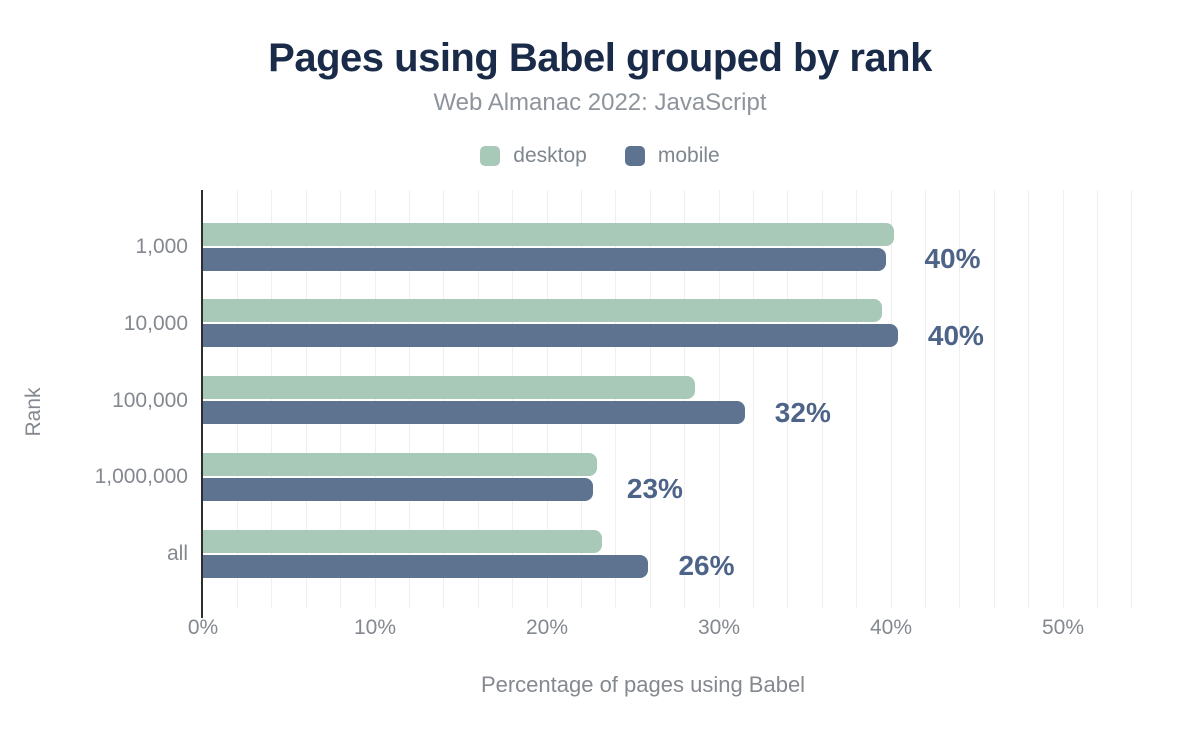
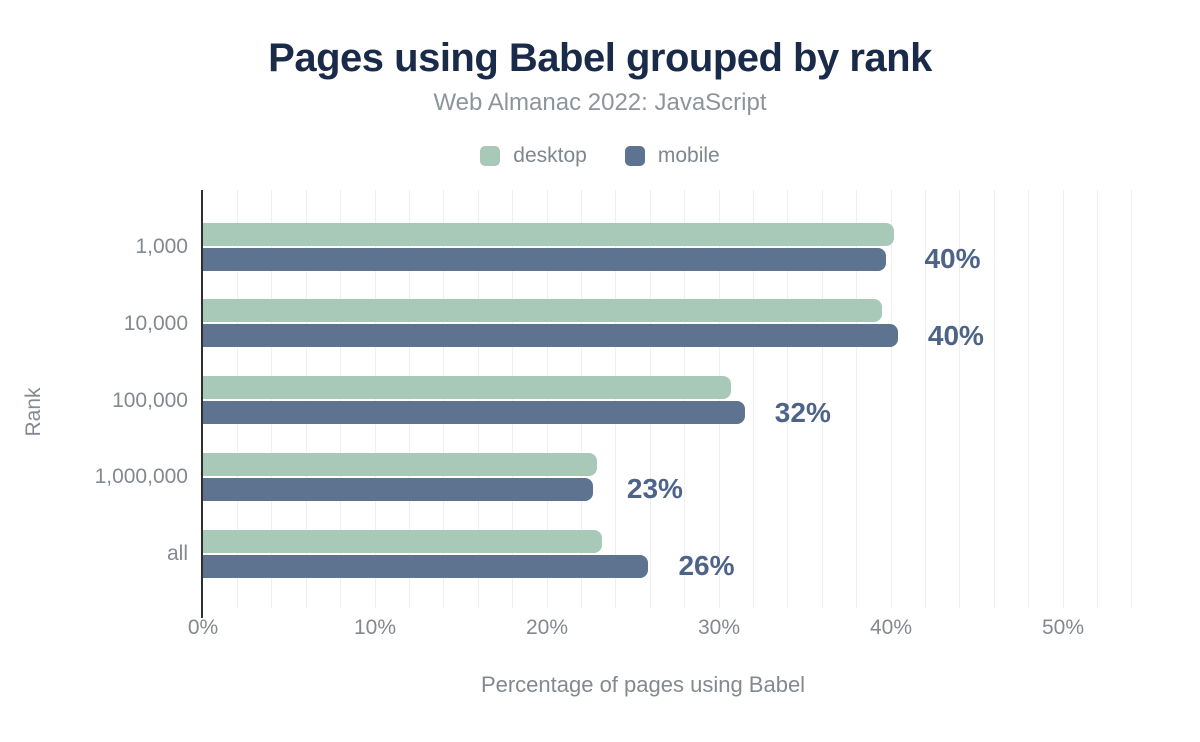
desktop/100,000: 28.6% -> 30.7%
